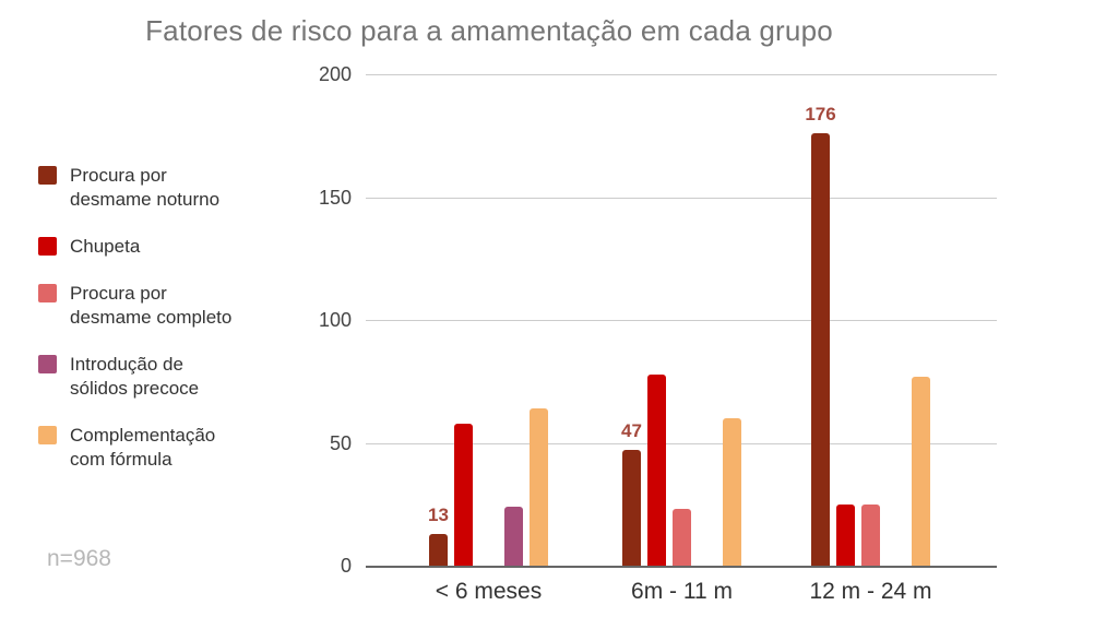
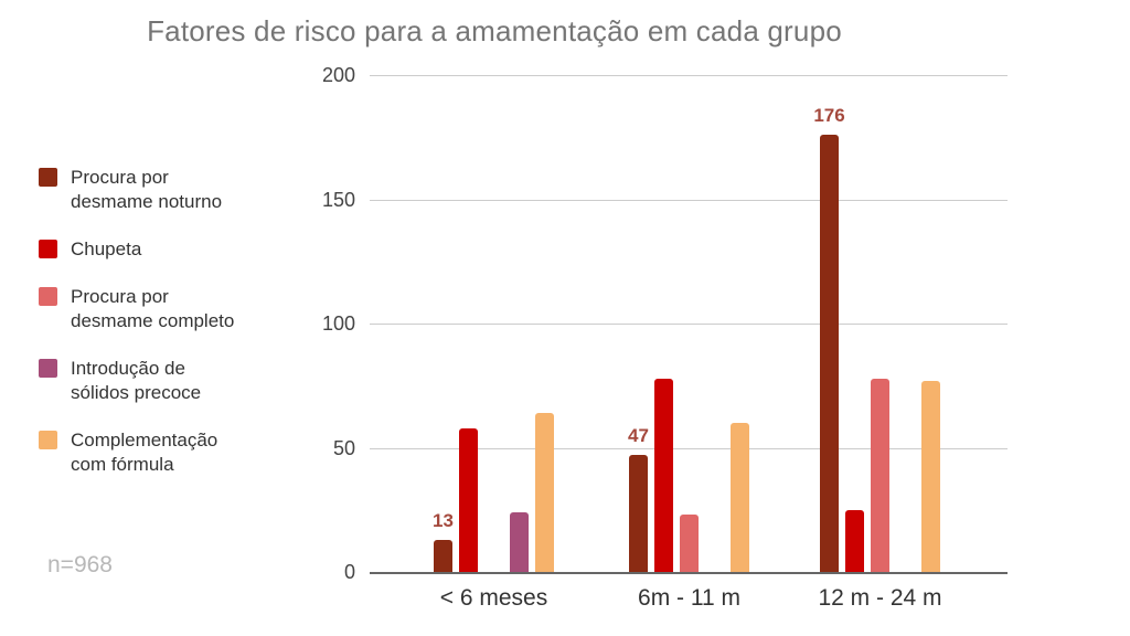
Procura por desmame completo/12 m - 24 m: 25 -> 78
